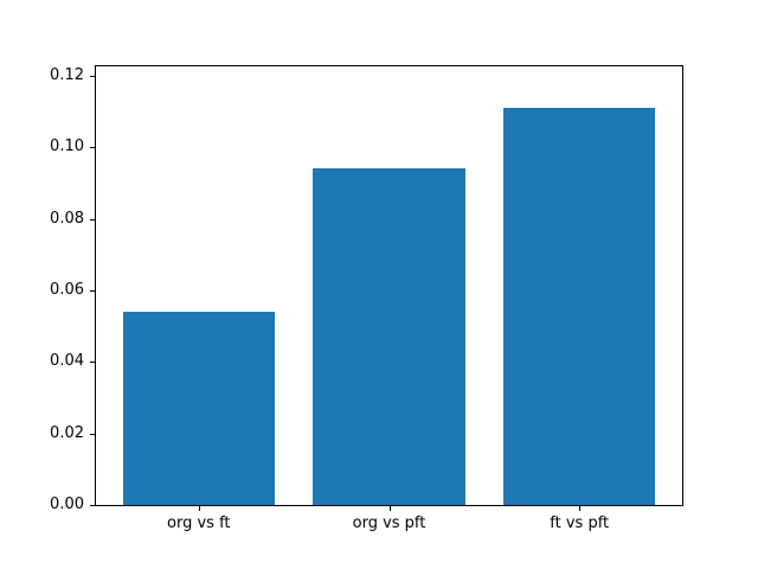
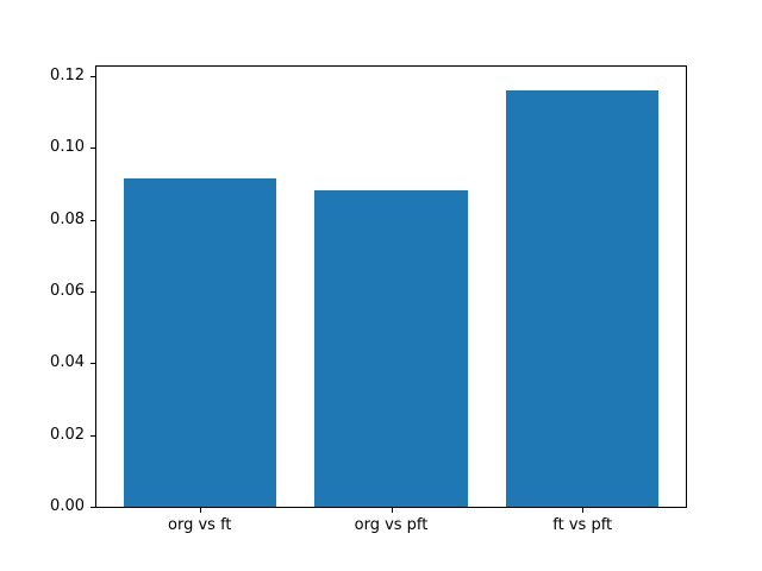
org vs ft: 0.054 -> 0.091
org vs pft: 0.094 -> 0.088
ft vs pft: 0.111 -> 0.116
